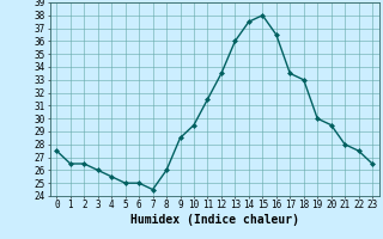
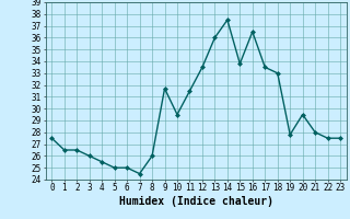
9: 28.5 -> 31.7
15: 38.0 -> 33.8
19: 30.0 -> 27.8
23: 26.5 -> 27.5
